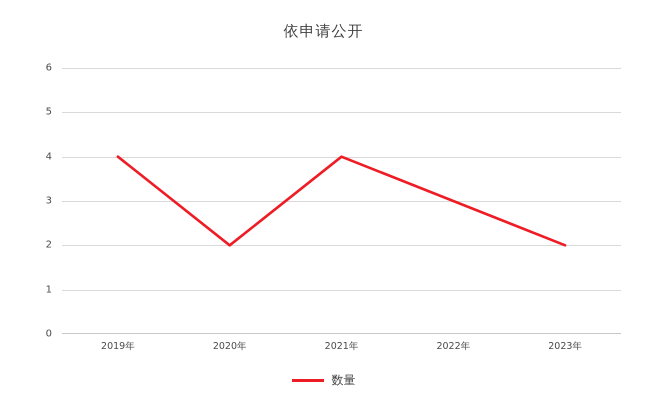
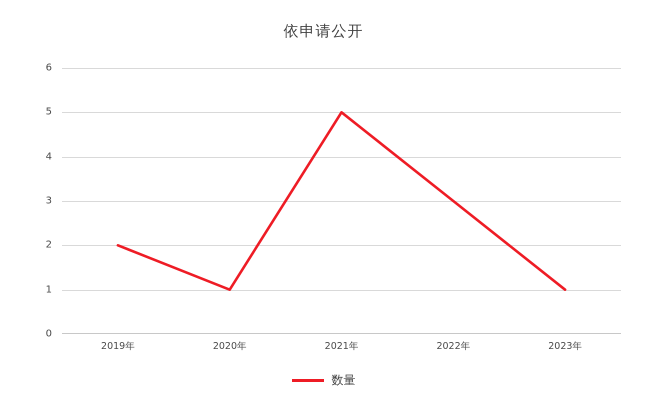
2019年: 4 -> 2
2020年: 2 -> 1
2021年: 4 -> 5
2023年: 2 -> 1
